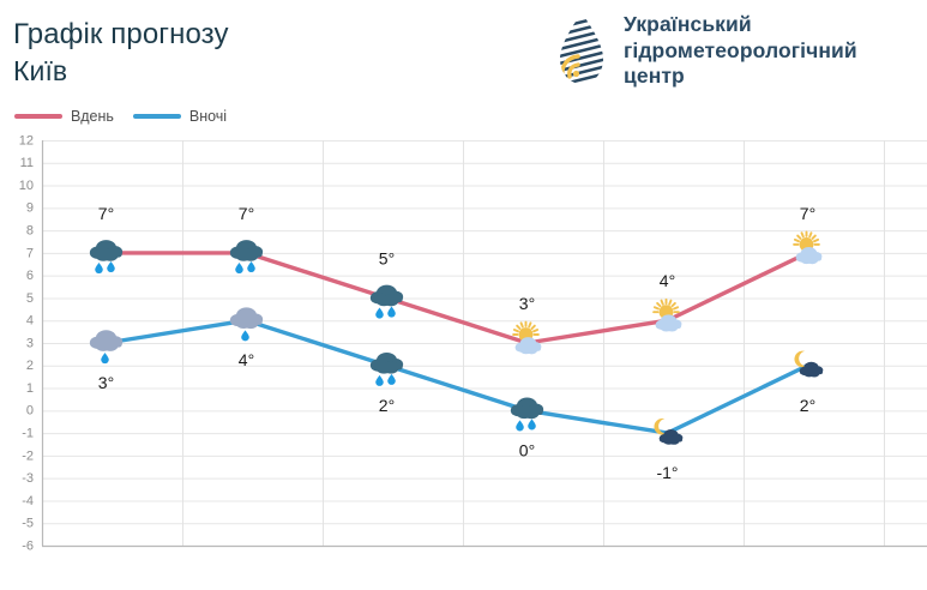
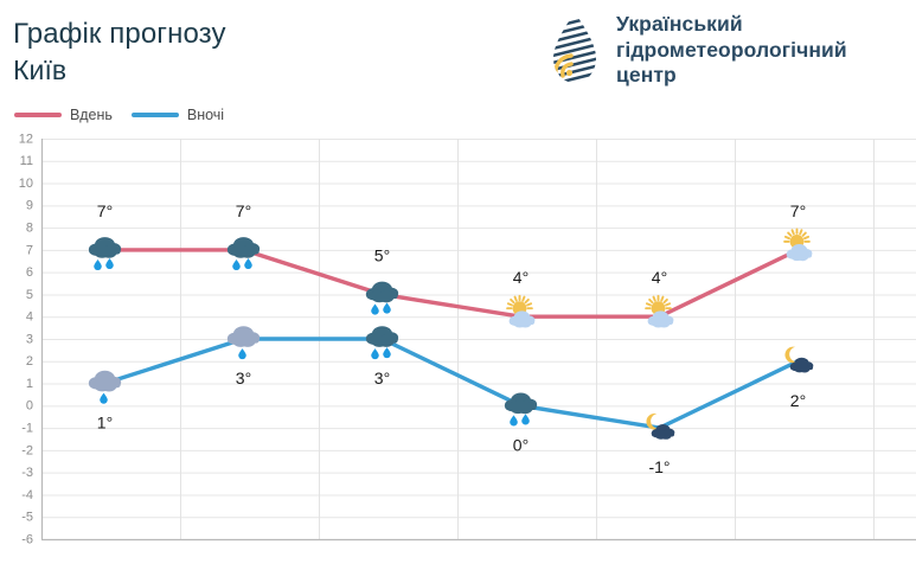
Вночі/21 листопада: 3° -> 1°
Вночі/22 листопада: 4° -> 3°
Вночі/23 листопада: 2° -> 3°
Вдень/24 листопада: 3° -> 4°
